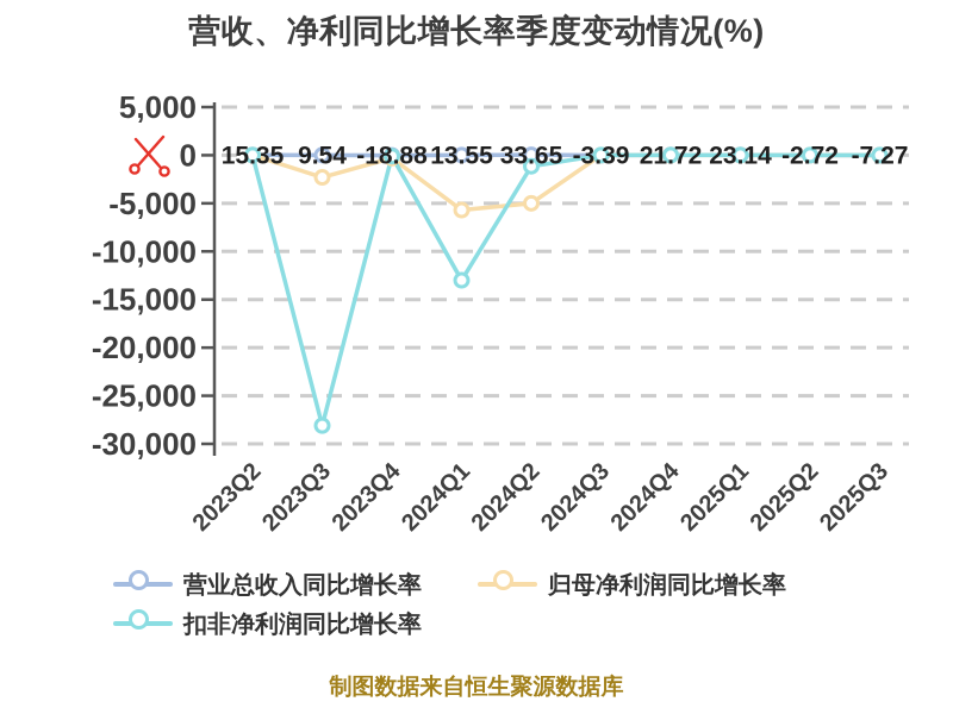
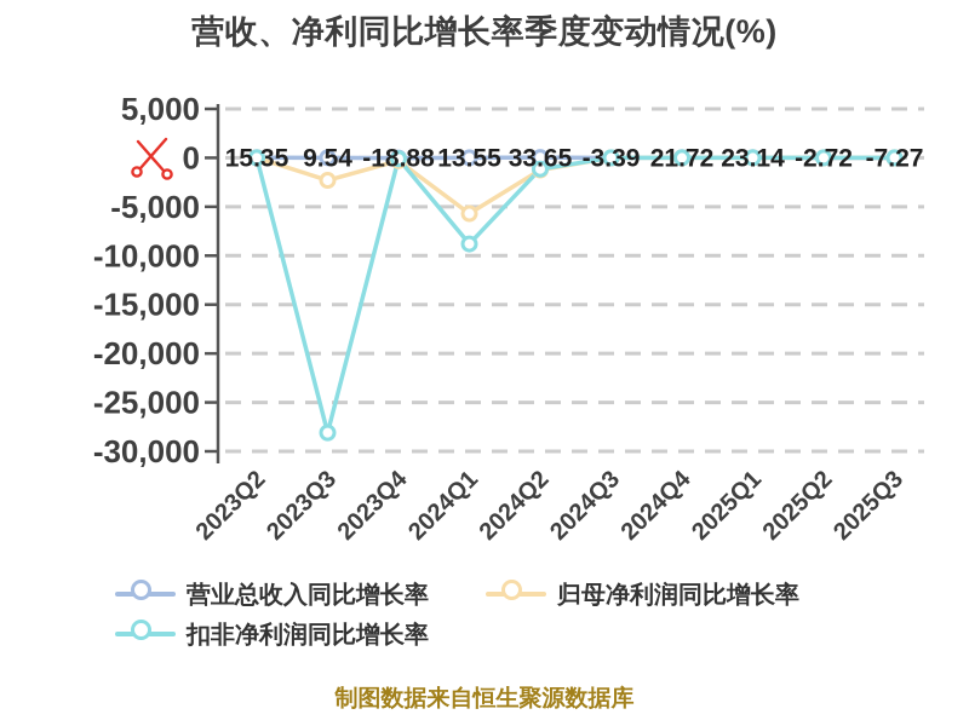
扣非净利润同比增长率/2024Q1: -13000 -> -9000
归母净利润同比增长率/2024Q2: -5000 -> -1000
